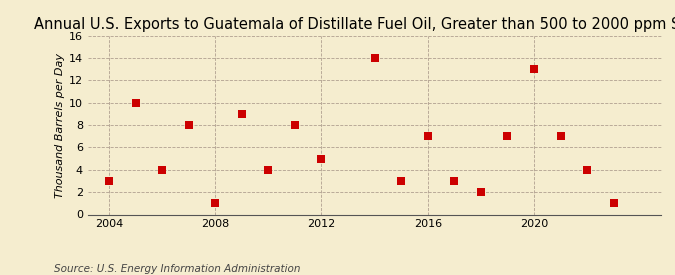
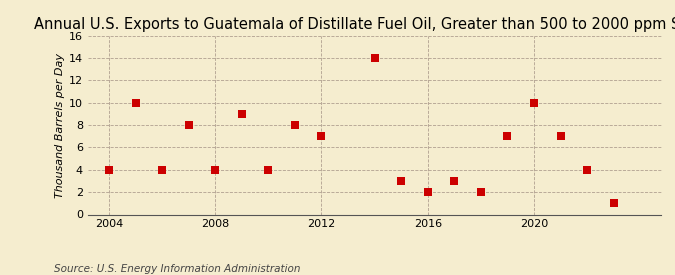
2004: 3 -> 4
2008: 1 -> 4
2012: 5 -> 7
2016: 7 -> 2
2020: 13 -> 10
